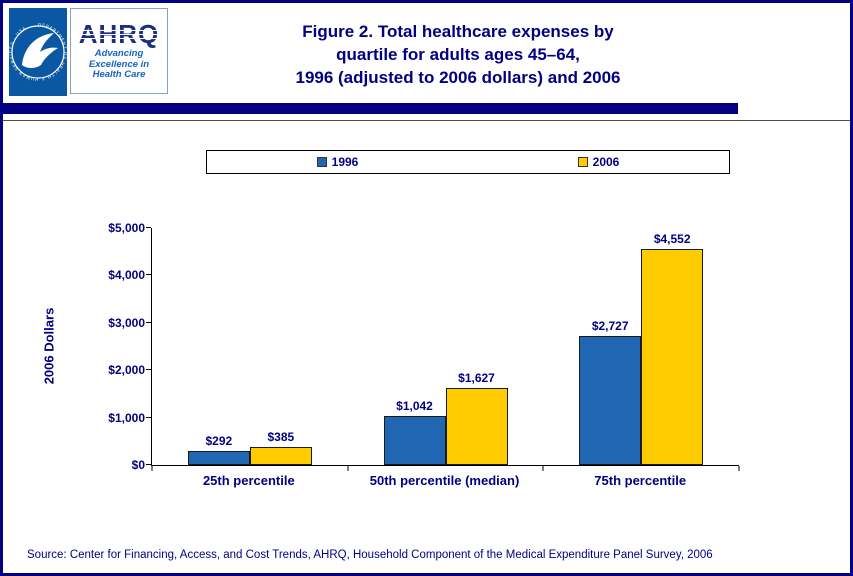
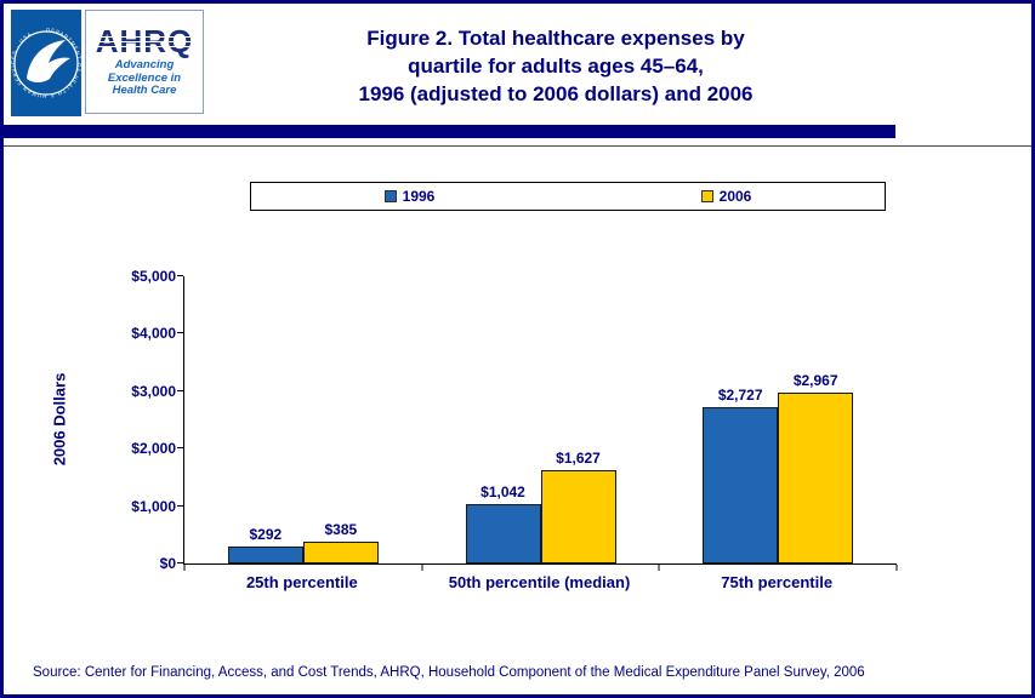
2006/75th percentile: $4,552 -> $2,967
